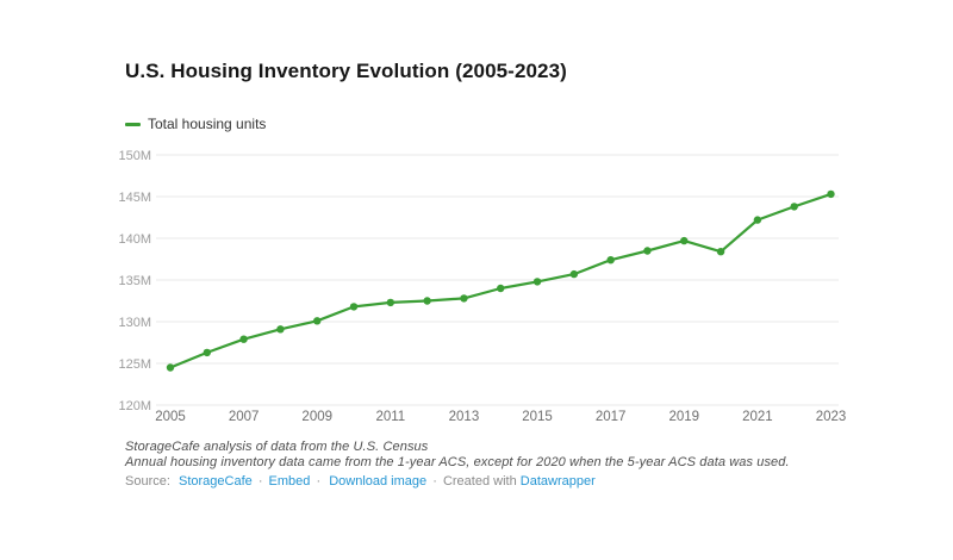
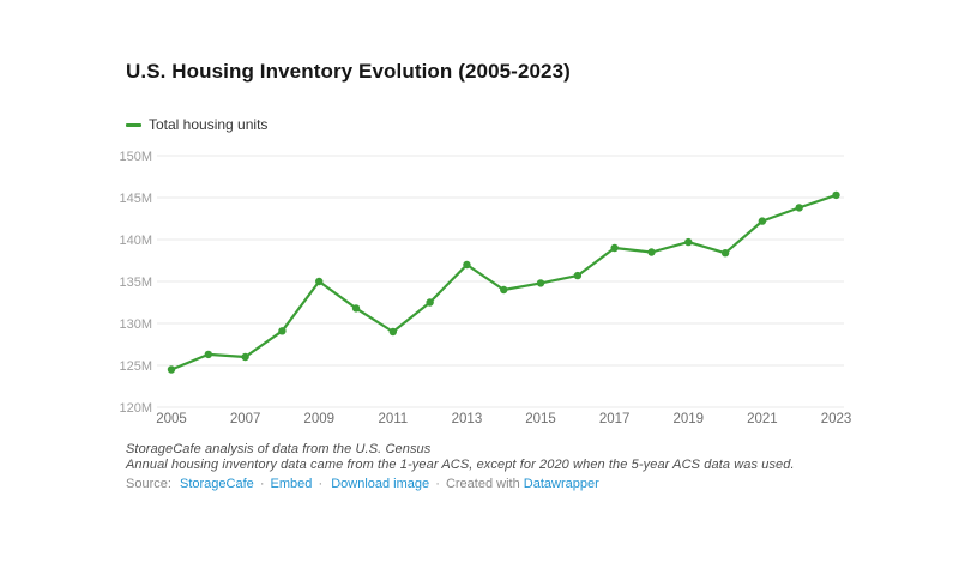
2007: 128M -> 126M
2009: 130M -> 135M
2011: 132M -> 129M
2013: 133M -> 137M
2017: 137M -> 139M
